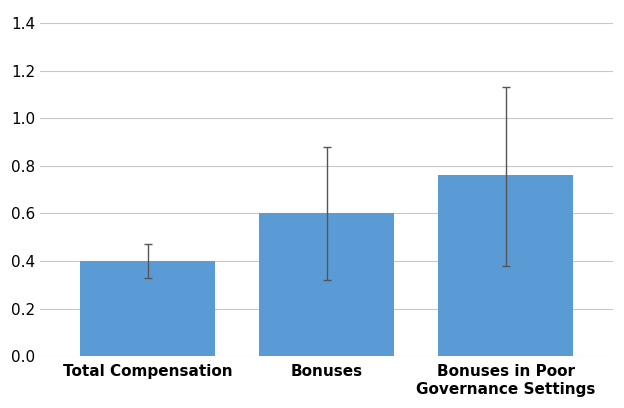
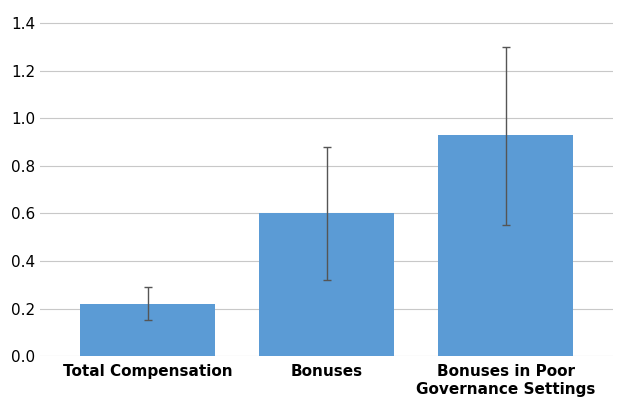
Total Compensation: 0.40 -> 0.22
Bonuses in Poor Governance Settings: 0.76 -> 0.93
